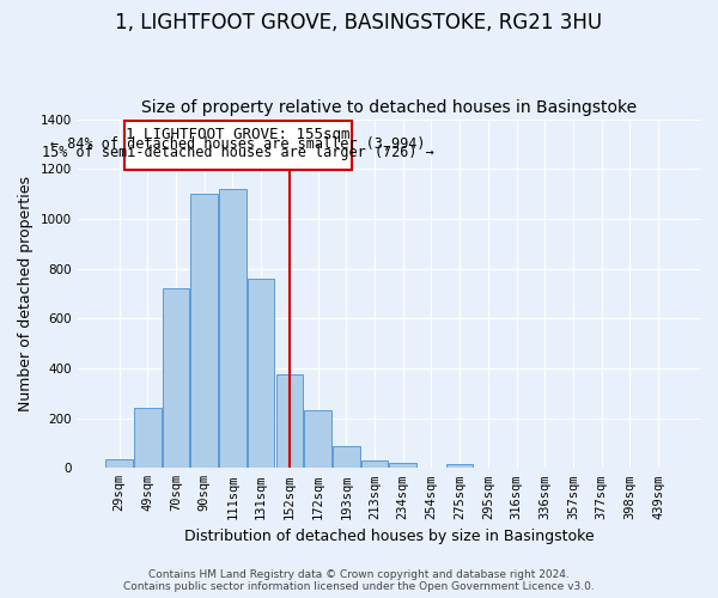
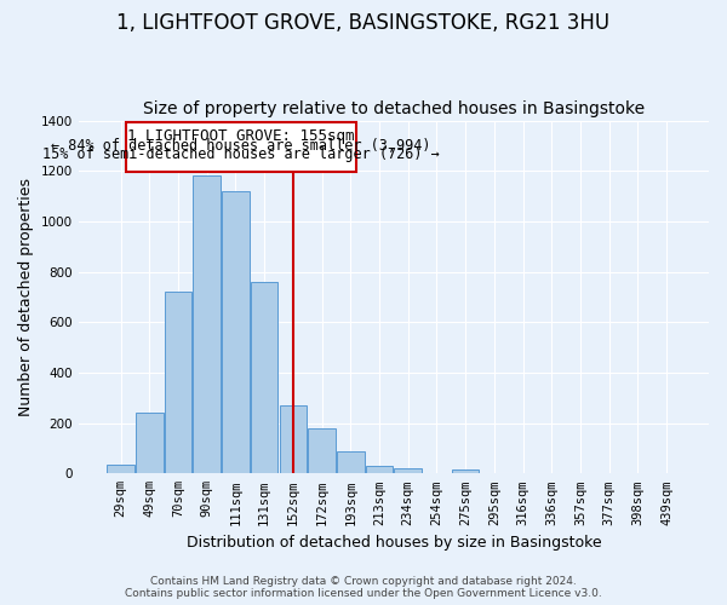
90sqm: 1100 -> 1180
152sqm: 375 -> 270
172sqm: 230 -> 180
